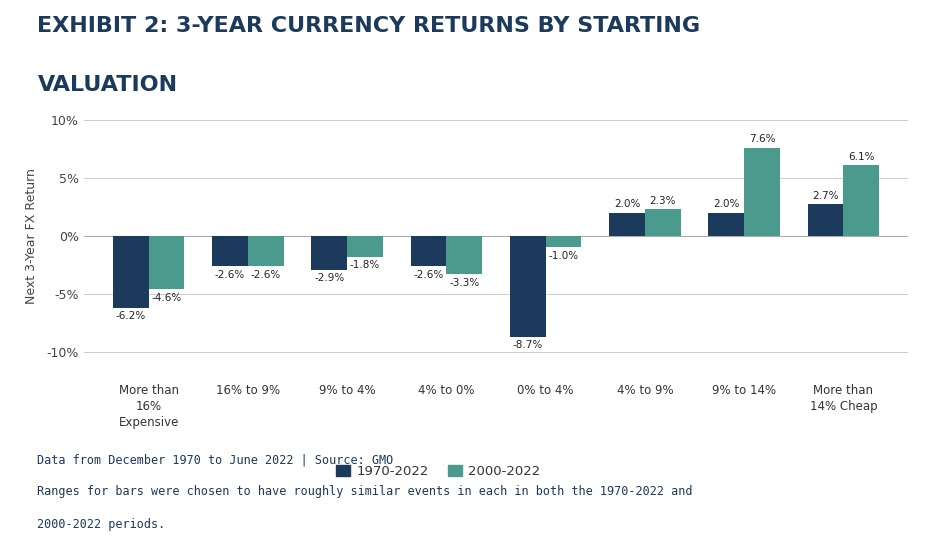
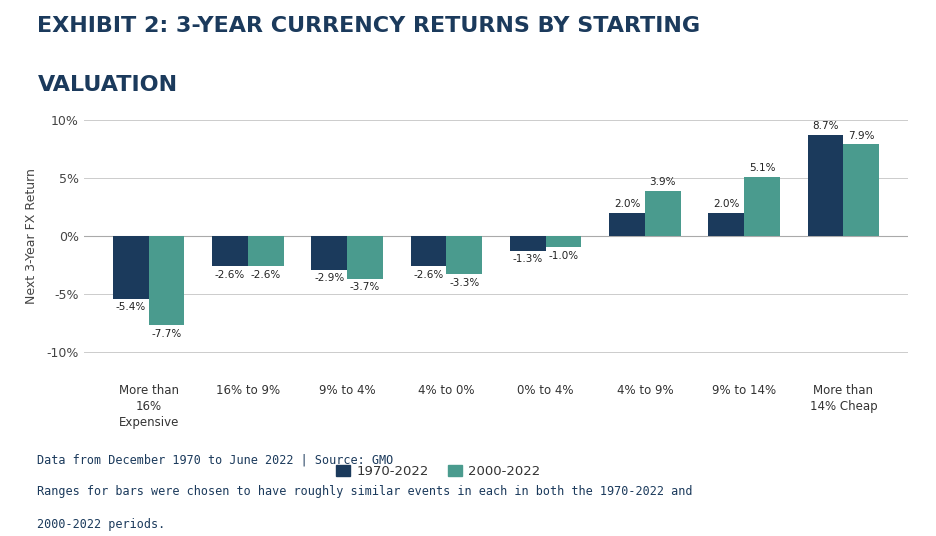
1970-2022/More than 16% Expensive: -6.2% -> -5.4%
2000-2022/More than 16% Expensive: -4.6% -> -7.7%
2000-2022/9% to 4%: -1.8% -> -3.7%
1970-2022/0% to 4%: -8.7% -> -1.3%
2000-2022/4% to 9%: 2.3% -> 3.9%
2000-2022/9% to 14%: 7.6% -> 5.1%
1970-2022/More than 14% Cheap: 2.7% -> 8.7%
2000-2022/More than 14% Cheap: 6.1% -> 7.9%
